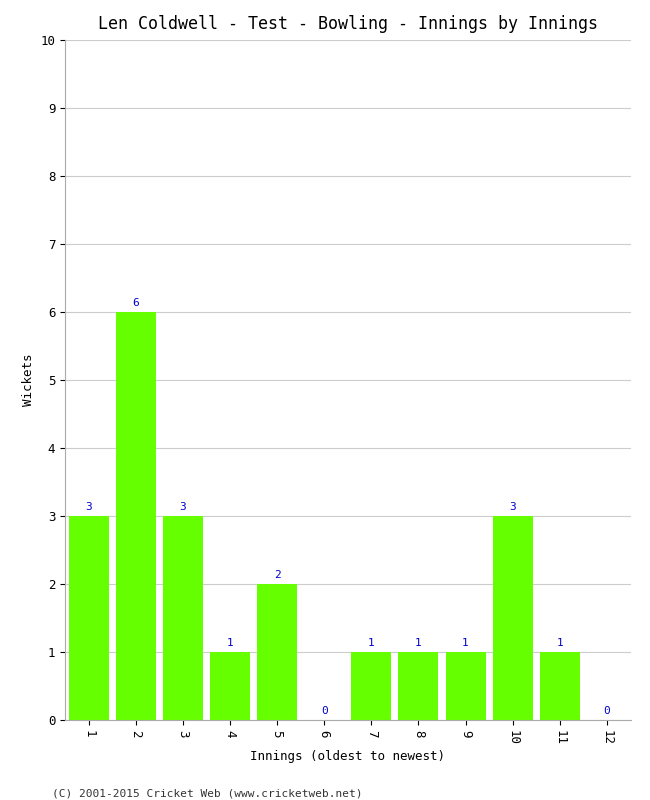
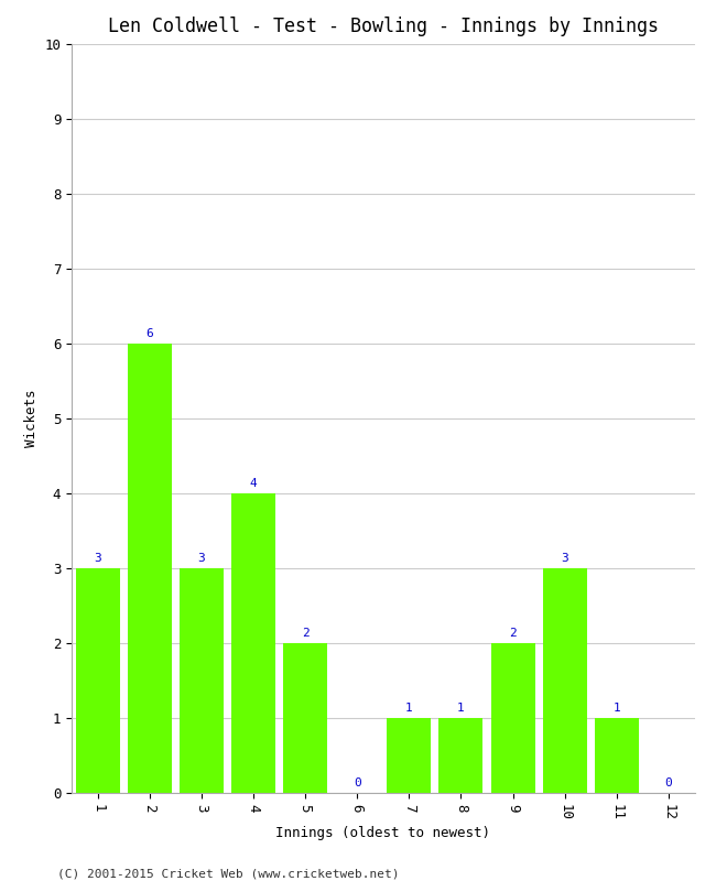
4: 1 -> 4
9: 1 -> 2
